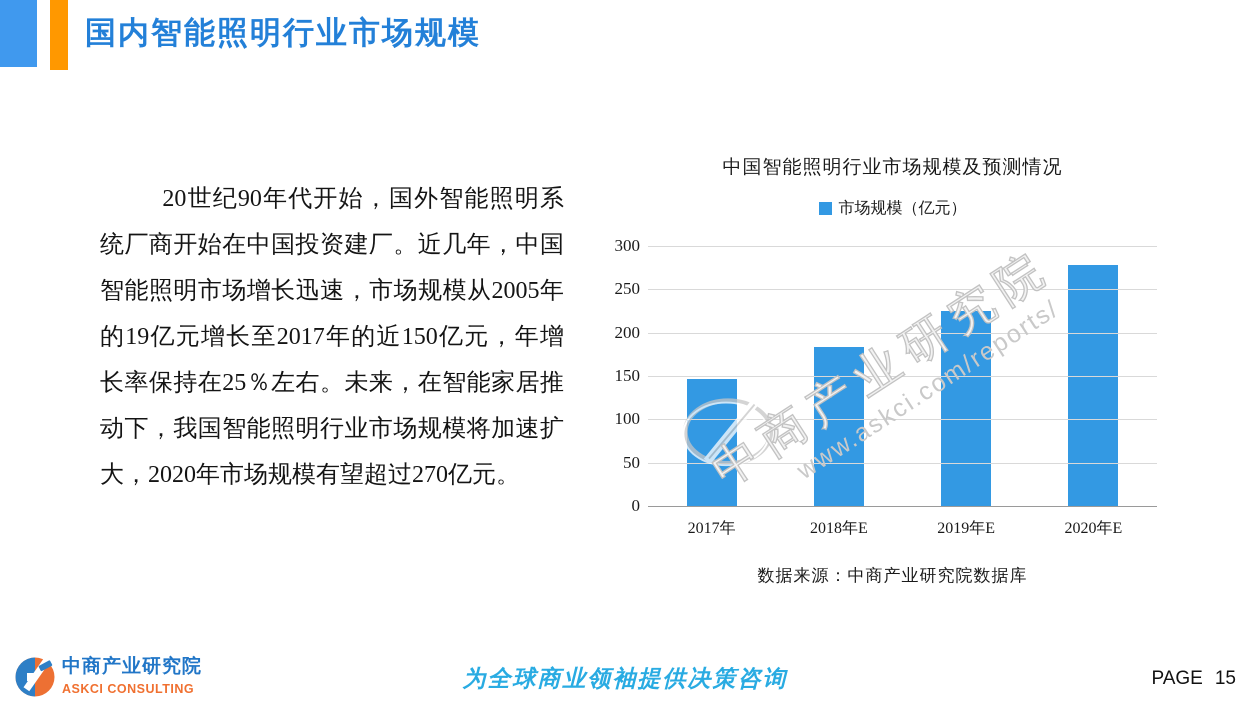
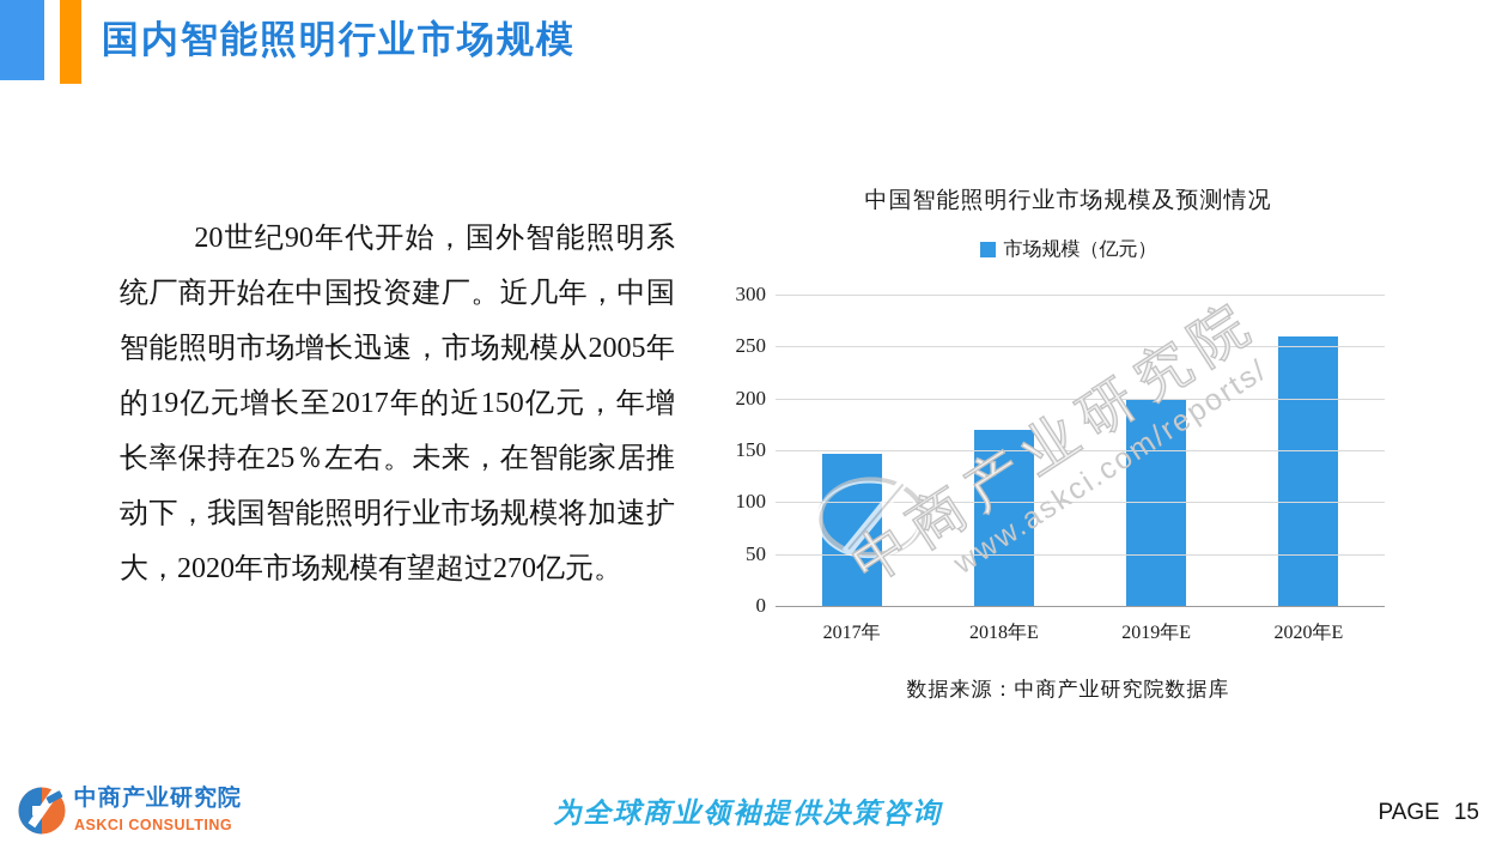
2018年E: 180 -> 170
2019年E: 220 -> 200
2020年E: 280 -> 260
